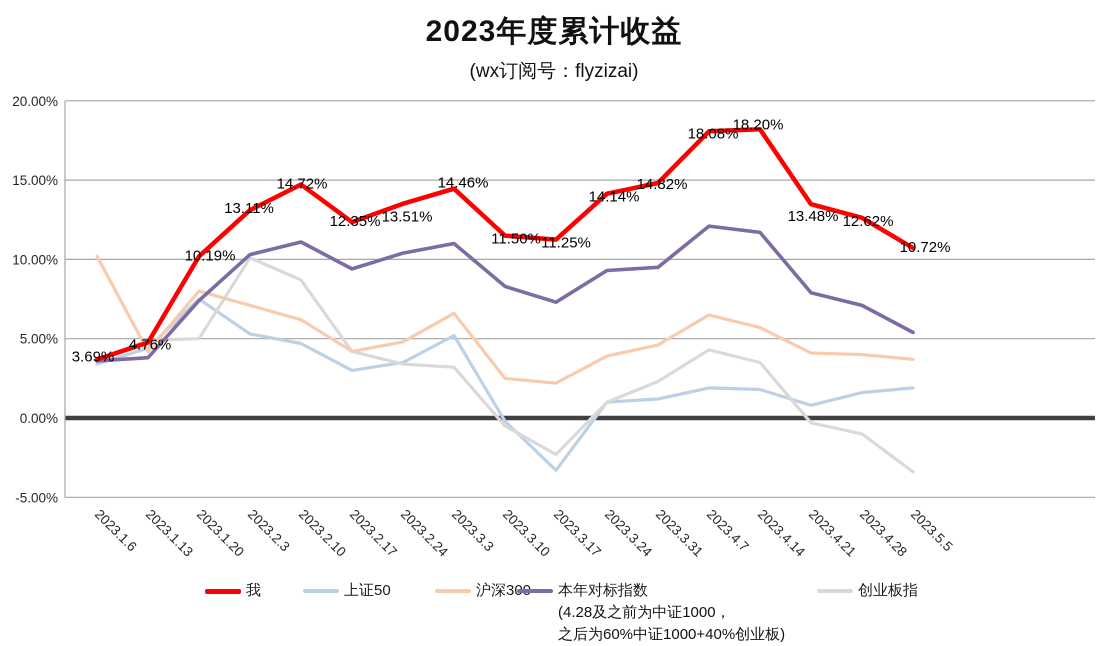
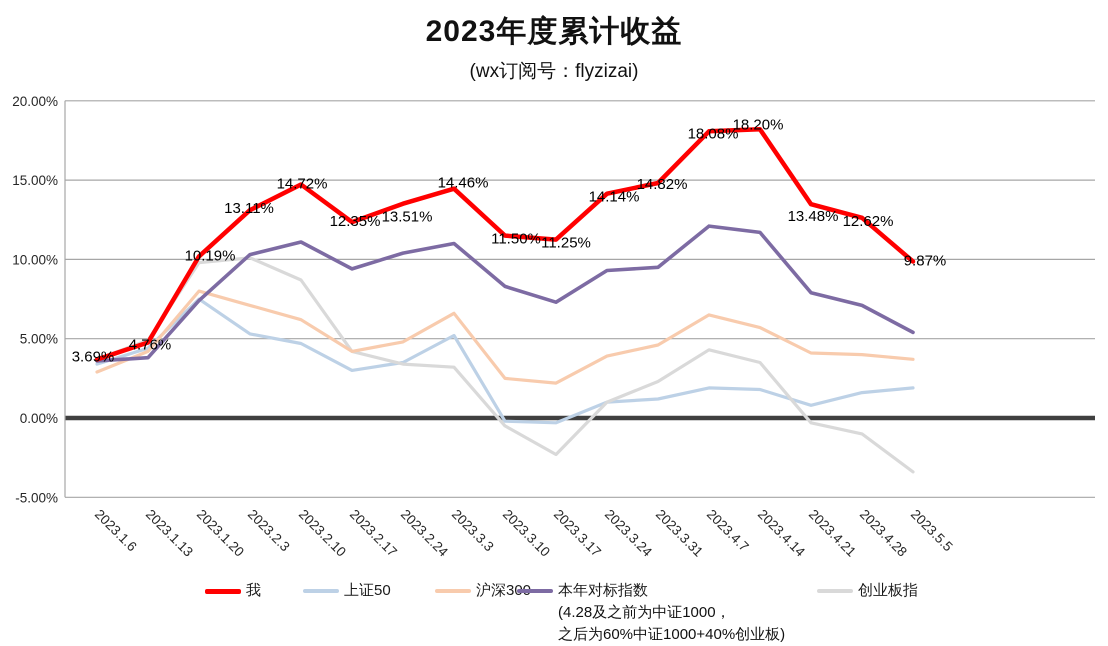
沪深300/2023.1.6: 10.2% -> 2.9%
创业板指/2023.1.20: 5.0% -> 9.8%
上证50/2023.3.17: -3.3% -> -0.3%
我/2023.5.5: 10.72% -> 9.87%
